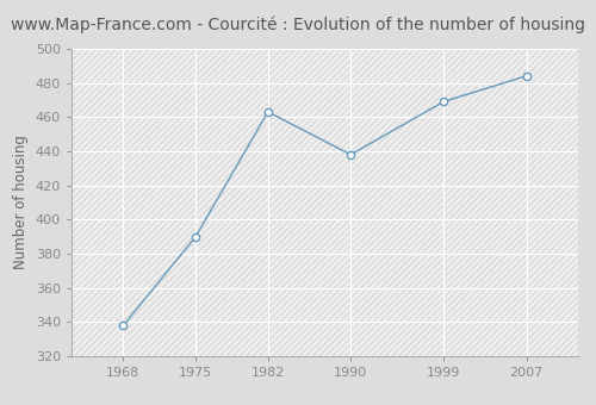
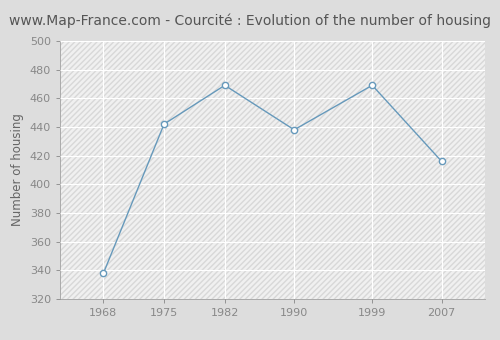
1975: 390 -> 442
1982: 463 -> 469
2007: 484 -> 416
